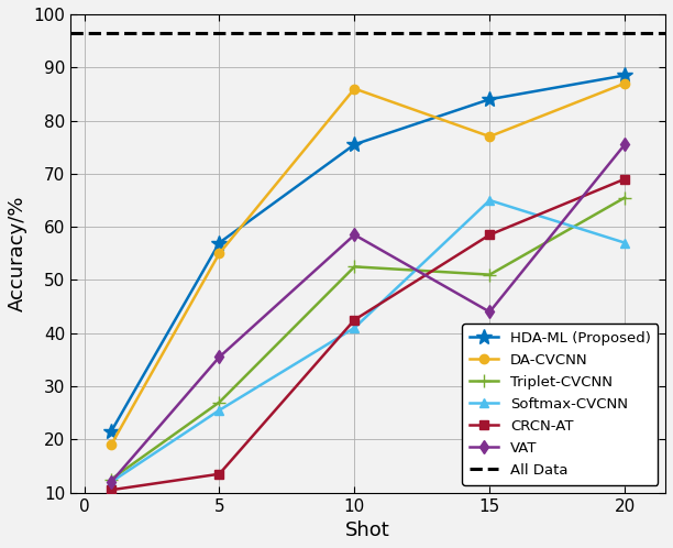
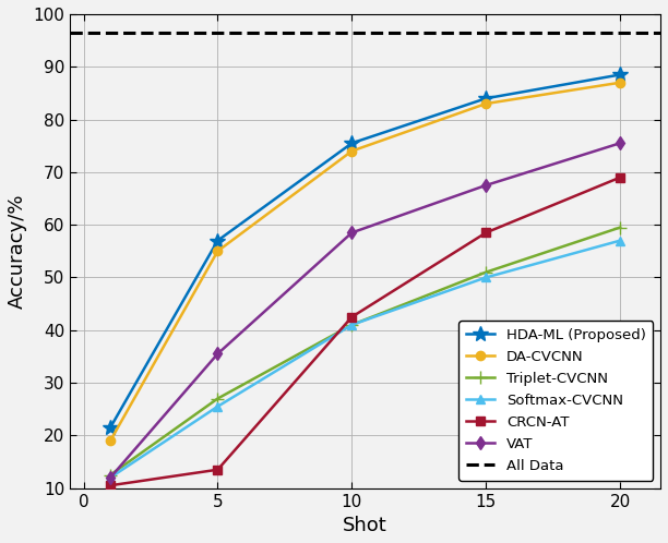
DA-CVCNN/10: 86 -> 74
Triplet-CVCNN/10: 52.5 -> 41.0
DA-CVCNN/15: 77 -> 83
Softmax-CVCNN/15: 65.0 -> 50.0
VAT/15: 44.0 -> 67.5
Triplet-CVCNN/20: 65.5 -> 59.5
